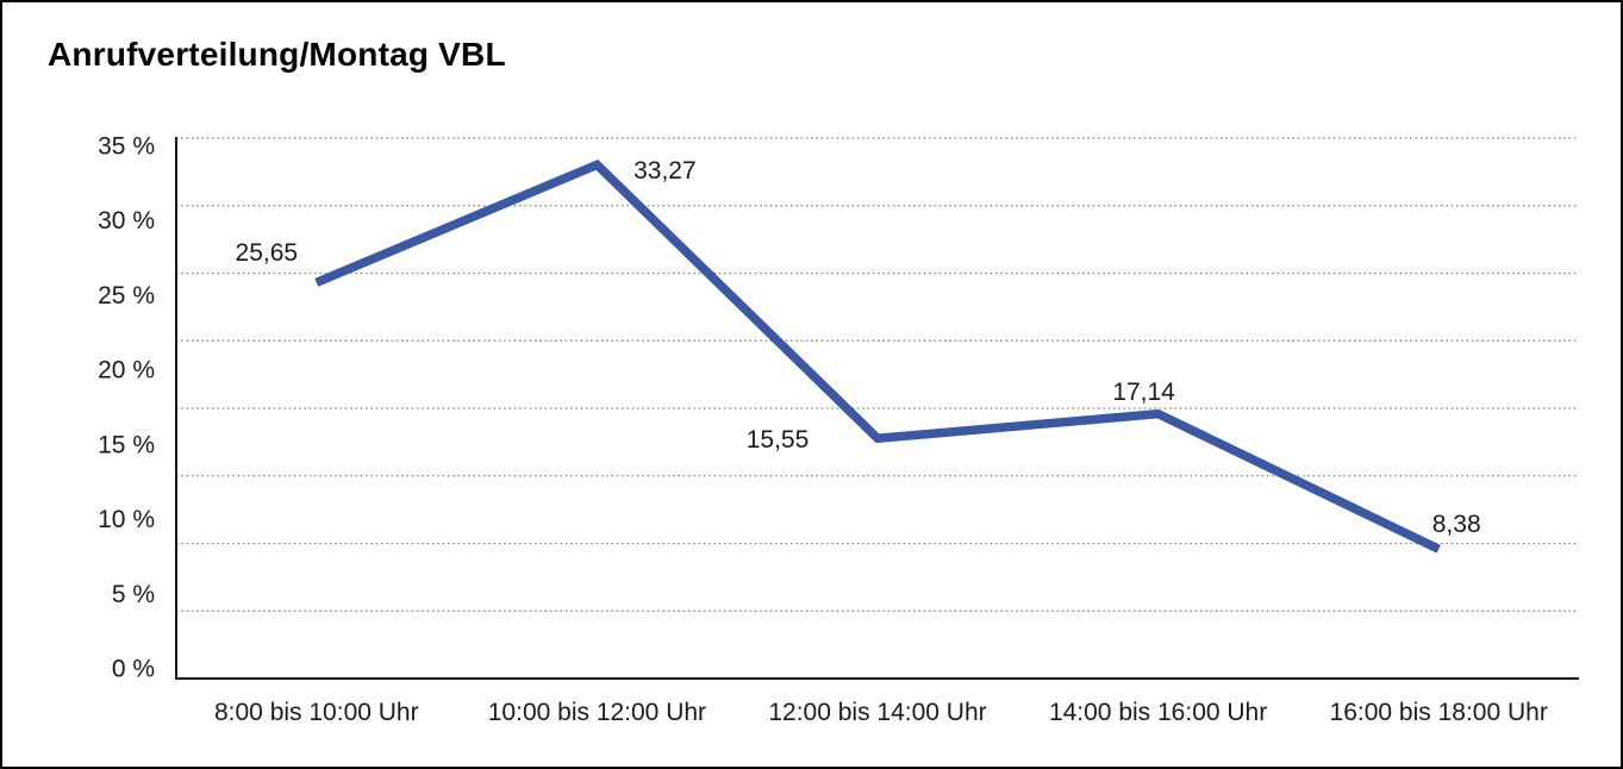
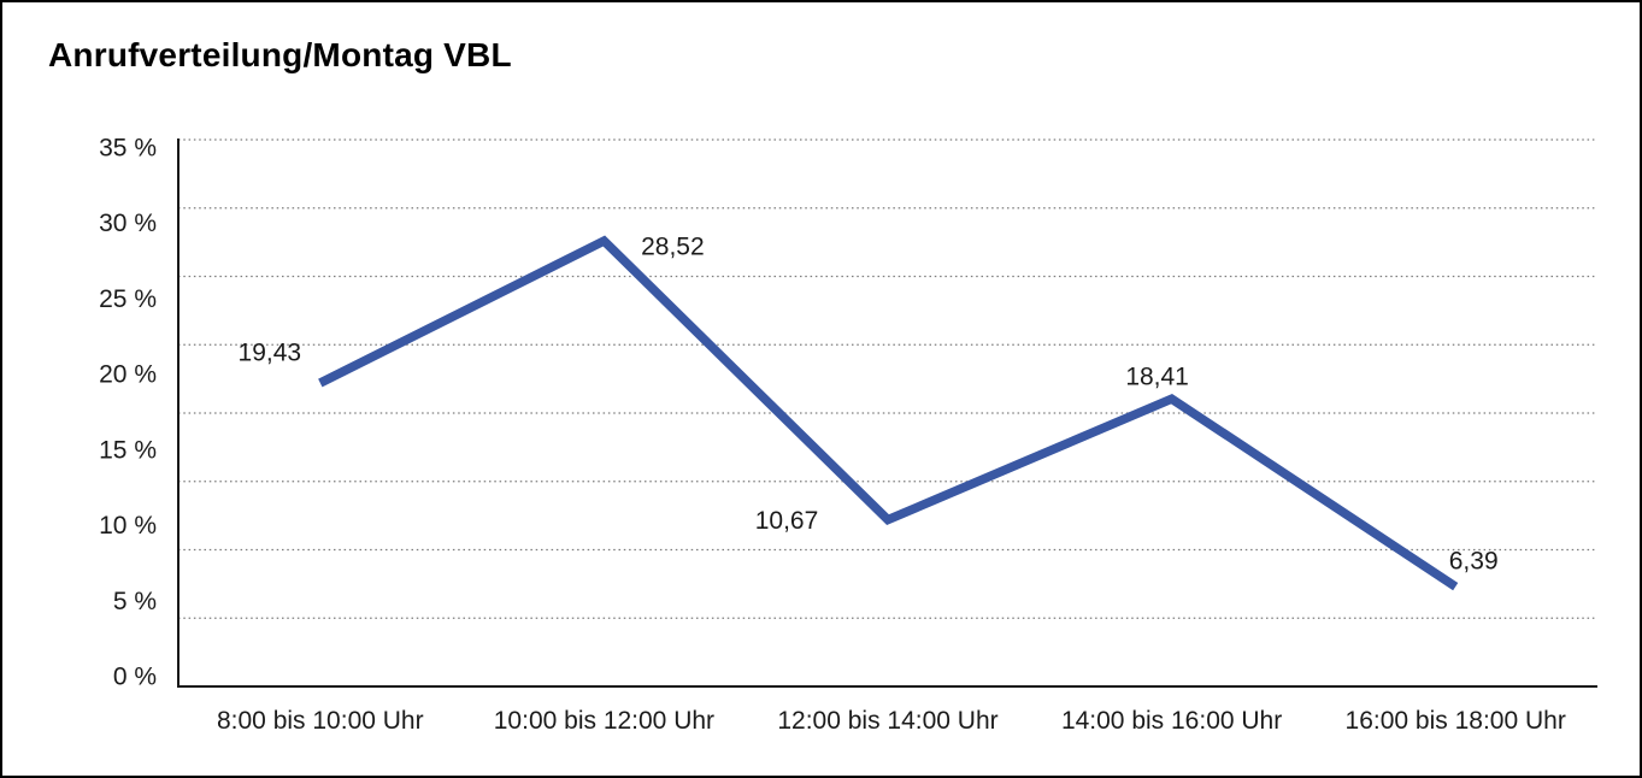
8:00 bis 10:00 Uhr: 25,65 -> 19,43
10:00 bis 12:00 Uhr: 33,27 -> 28,52
12:00 bis 14:00 Uhr: 15,55 -> 10,67
14:00 bis 16:00 Uhr: 17,14 -> 18,41
16:00 bis 18:00 Uhr: 8,38 -> 6,39
